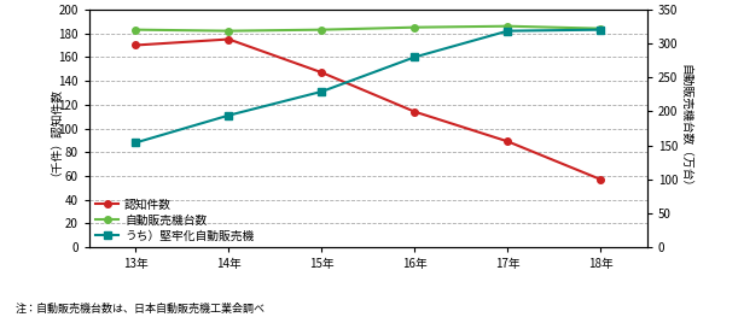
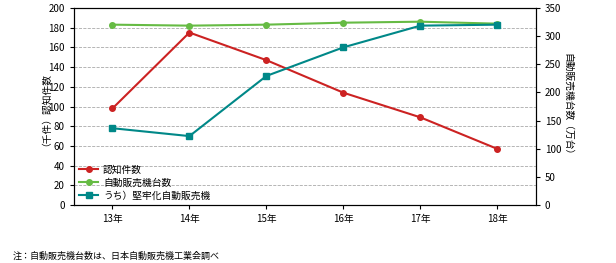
認知件数/13年: 170 -> 98
うち）堅牢化自動販売機/13年: 88 -> 78
うち）堅牢化自動販売機/14年: 111 -> 70
